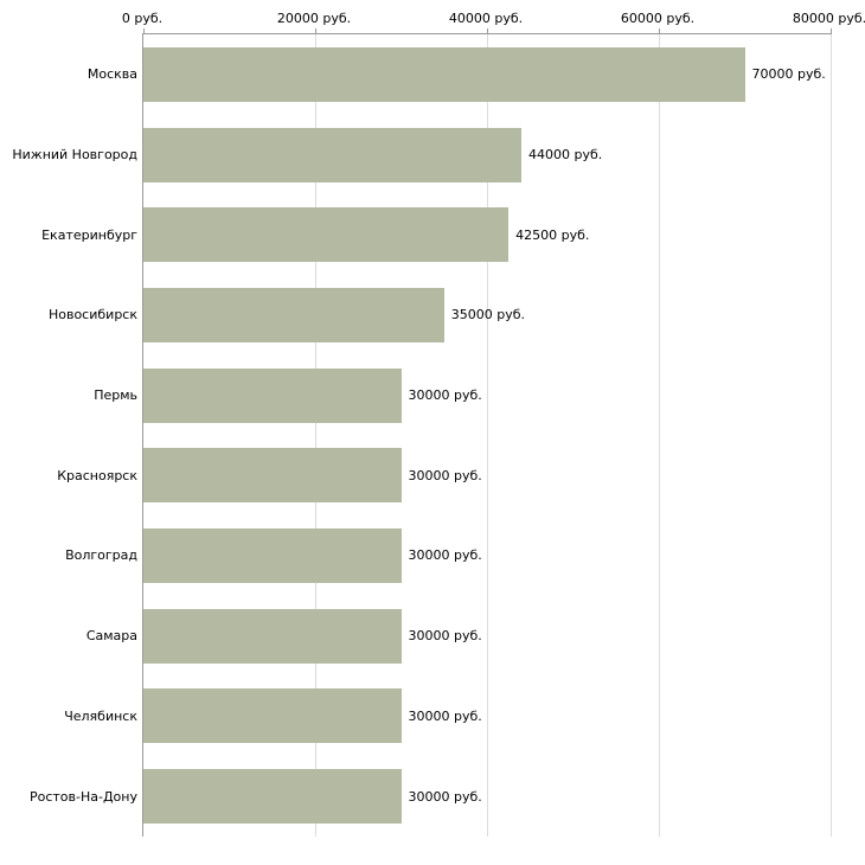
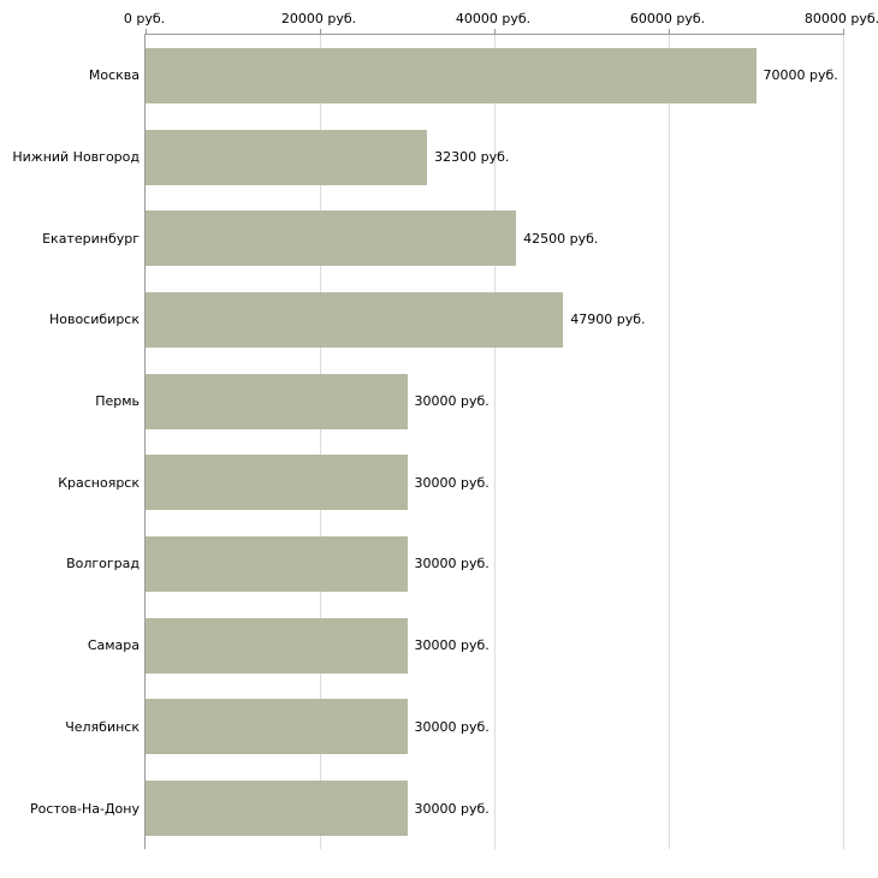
Нижний Новгород: 44000 -> 32300
Новосибирск: 35000 -> 47900
